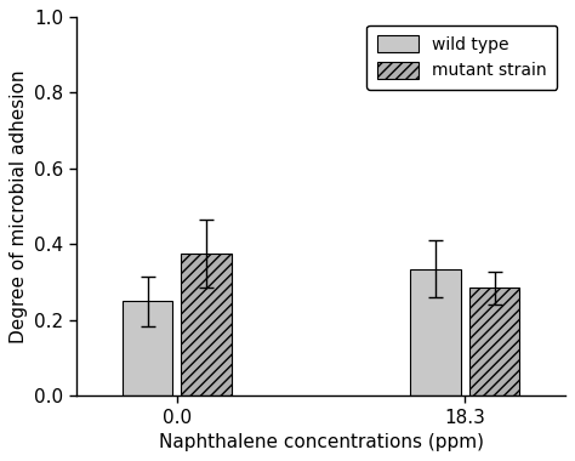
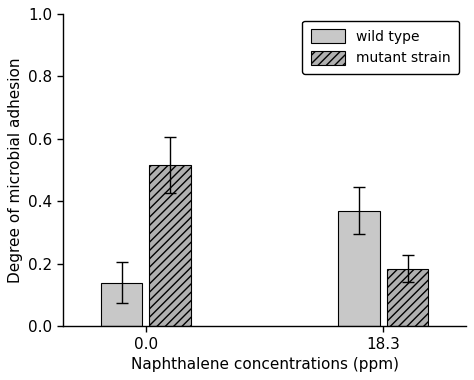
wild type/0.0: 0.250 -> 0.140
mutant strain/0.0: 0.375 -> 0.515
wild type/18.3: 0.335 -> 0.370
mutant strain/18.3: 0.285 -> 0.185
